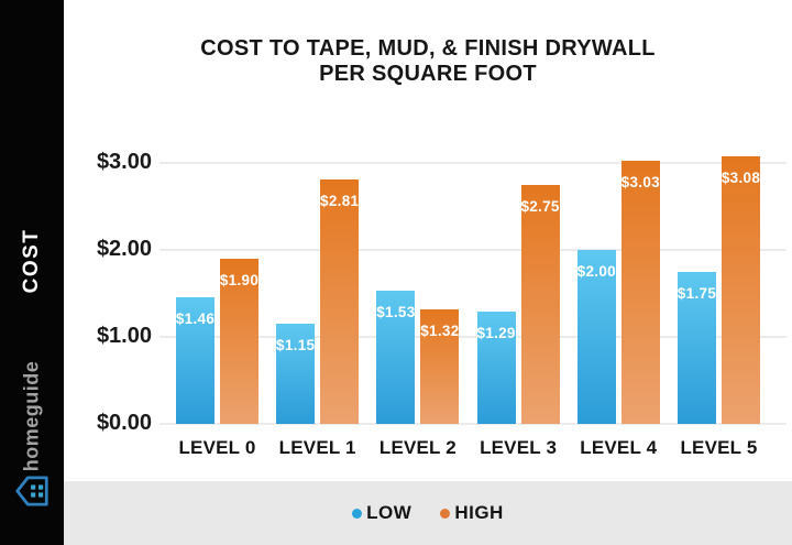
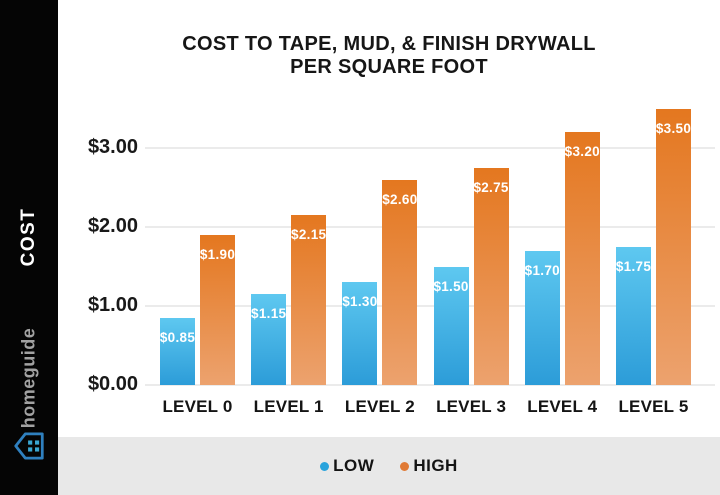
LOW/LEVEL 0: $1.46 -> $0.85
HIGH/LEVEL 1: $2.81 -> $2.15
LOW/LEVEL 2: $1.53 -> $1.30
HIGH/LEVEL 2: $1.32 -> $2.60
LOW/LEVEL 3: $1.29 -> $1.50
LOW/LEVEL 4: $2.00 -> $1.70
HIGH/LEVEL 4: $3.03 -> $3.20
HIGH/LEVEL 5: $3.08 -> $3.50
